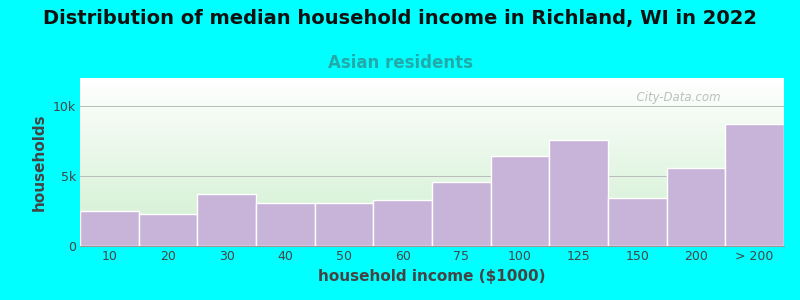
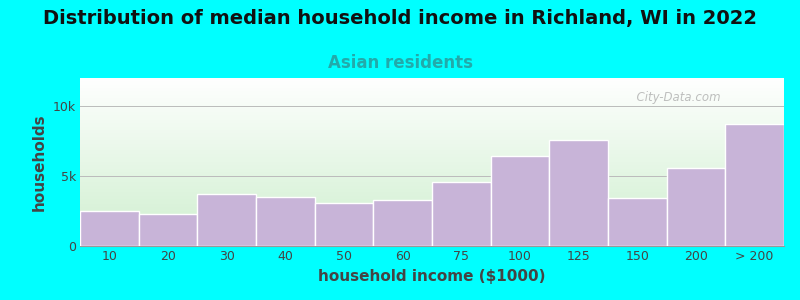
40: 3.1k -> 3.5k
